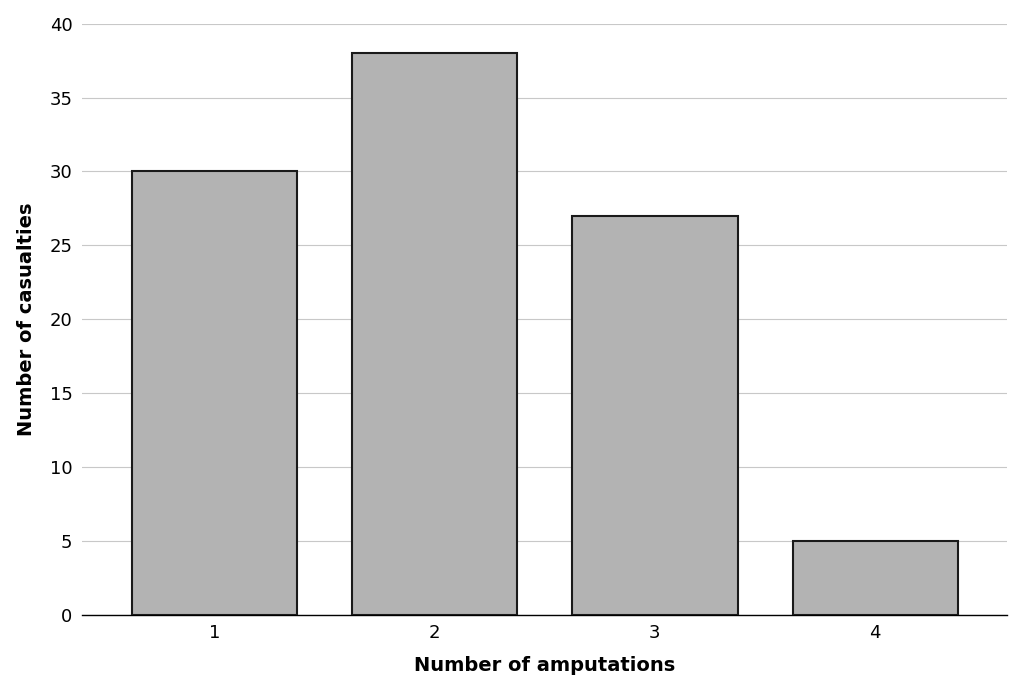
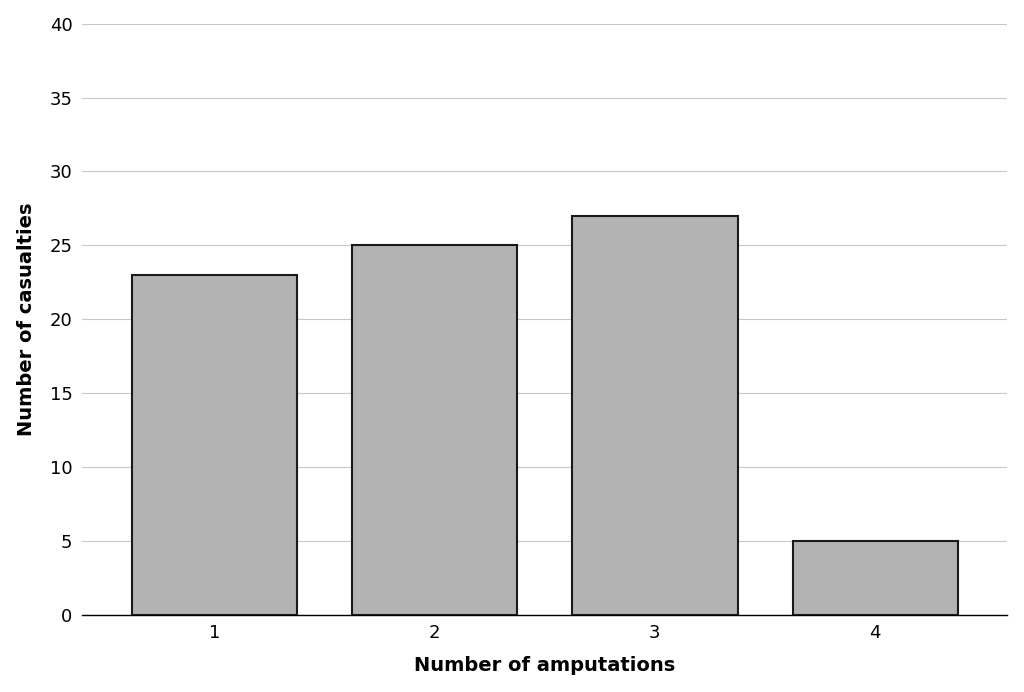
1: 30 -> 23
2: 38 -> 25
